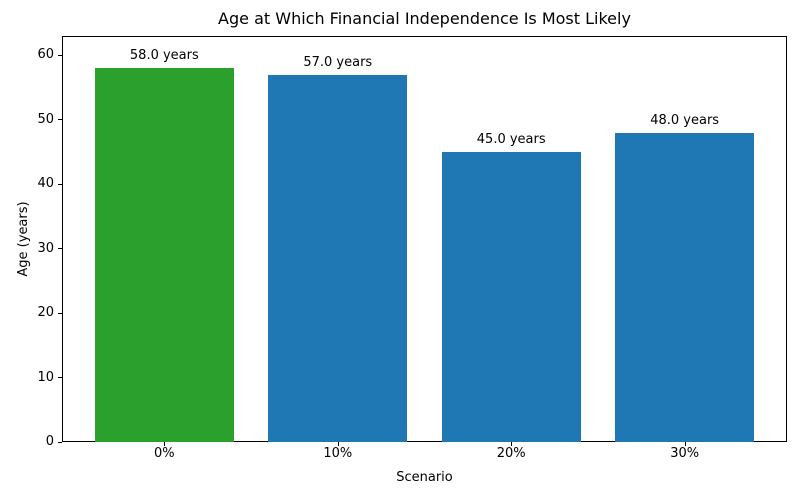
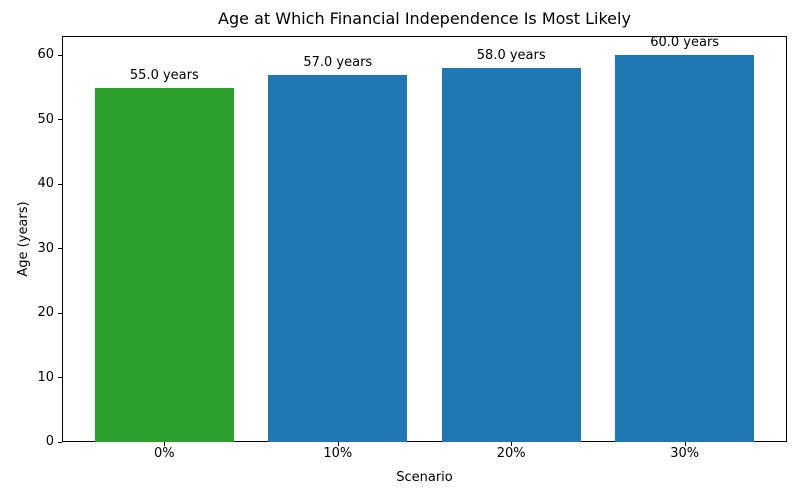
0%: 58.0 -> 55.0
20%: 45.0 -> 58.0
30%: 48.0 -> 60.0
